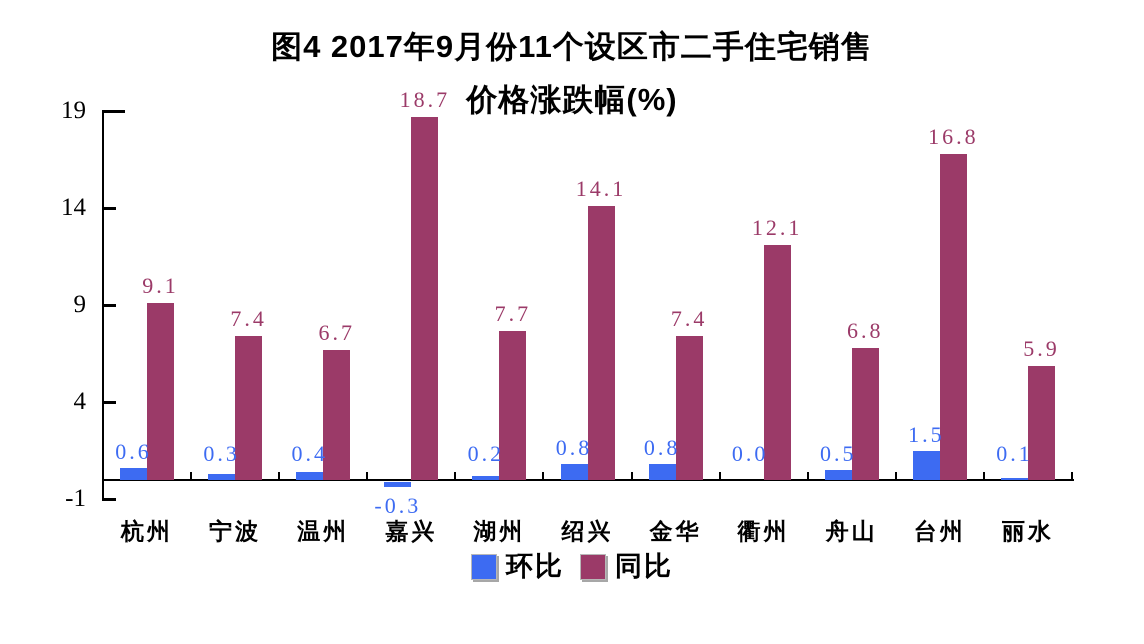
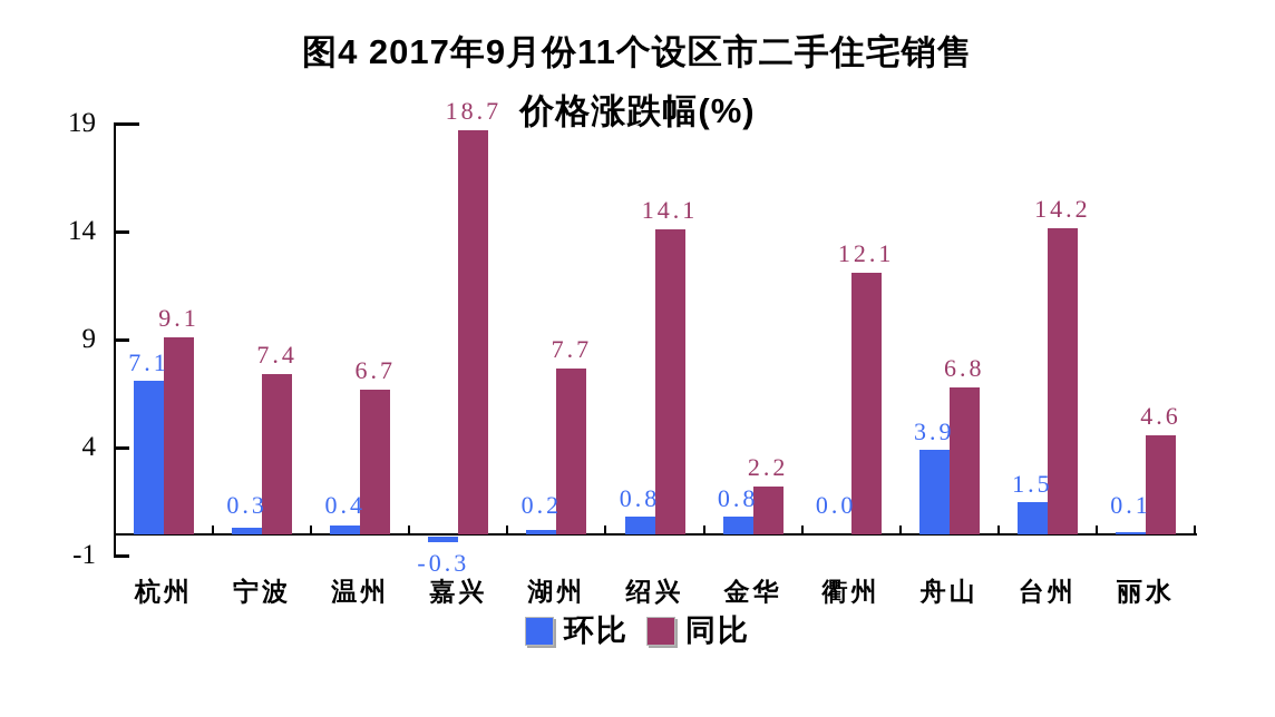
环比/杭州: 0.6 -> 7.1
同比/金华: 7.4 -> 2.2
环比/舟山: 0.5 -> 3.9
同比/台州: 16.8 -> 14.2
同比/丽水: 5.9 -> 4.6
